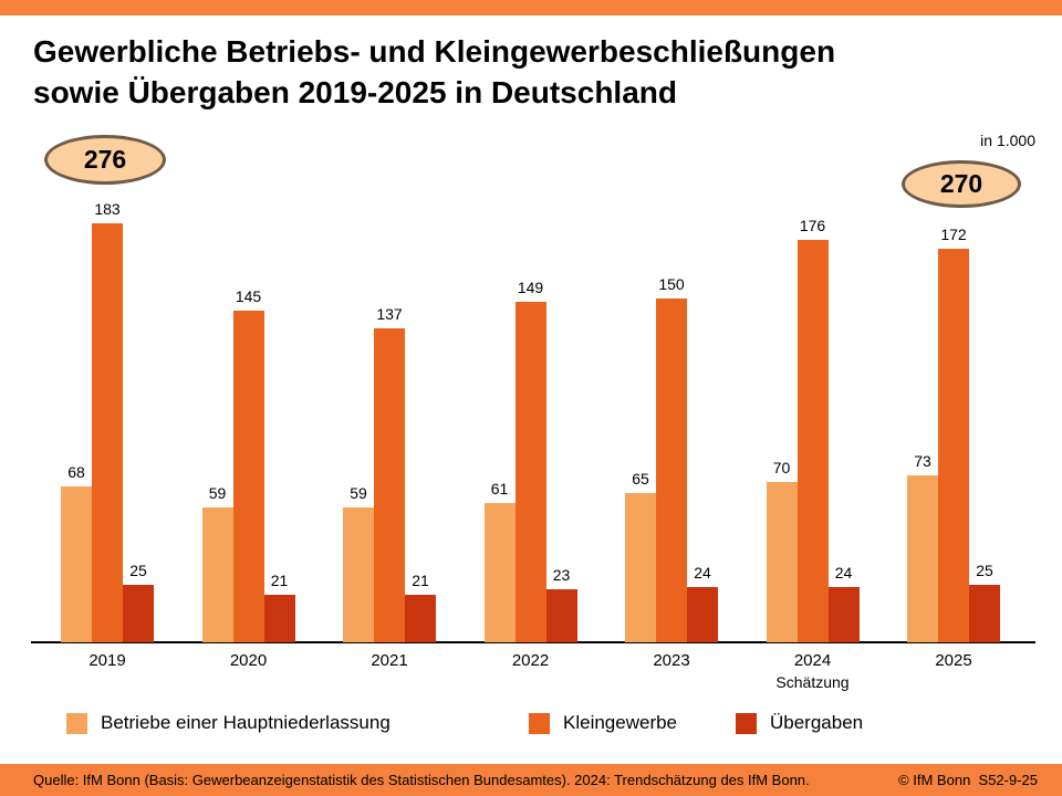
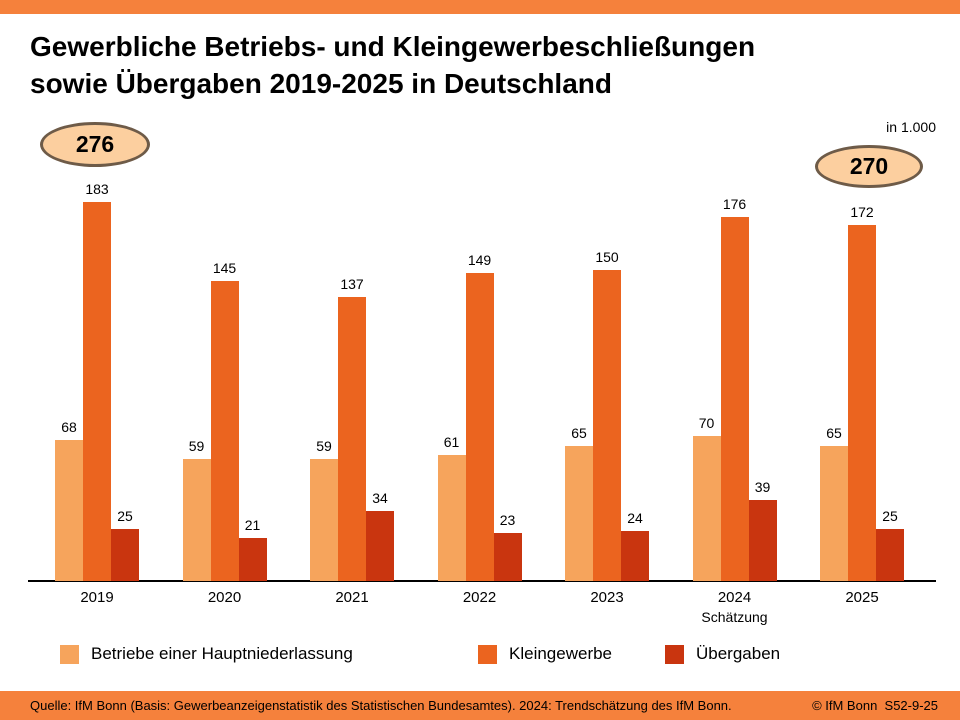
Übergaben/2021: 21 -> 34
Übergaben/2024: 24 -> 39
Betriebe einer Hauptniederlassung/2025: 73 -> 65
